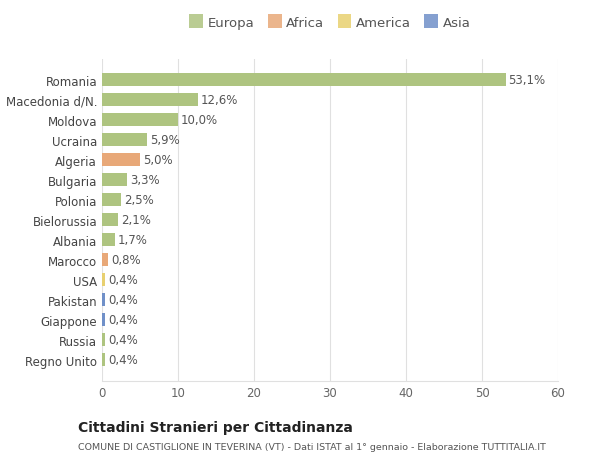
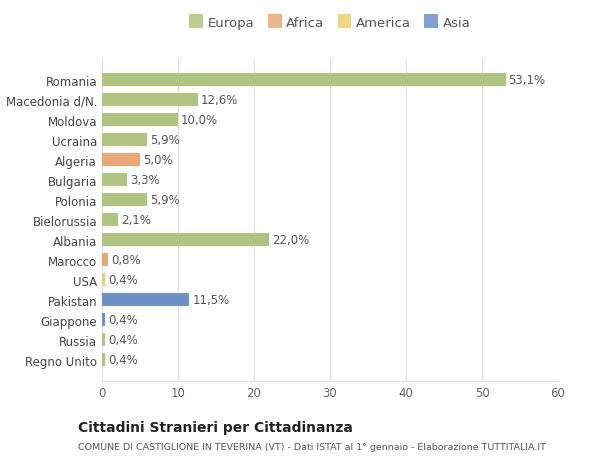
Polonia: 2,5% -> 5,9%
Albania: 1,7% -> 22,0%
Pakistan: 0,4% -> 11,5%
